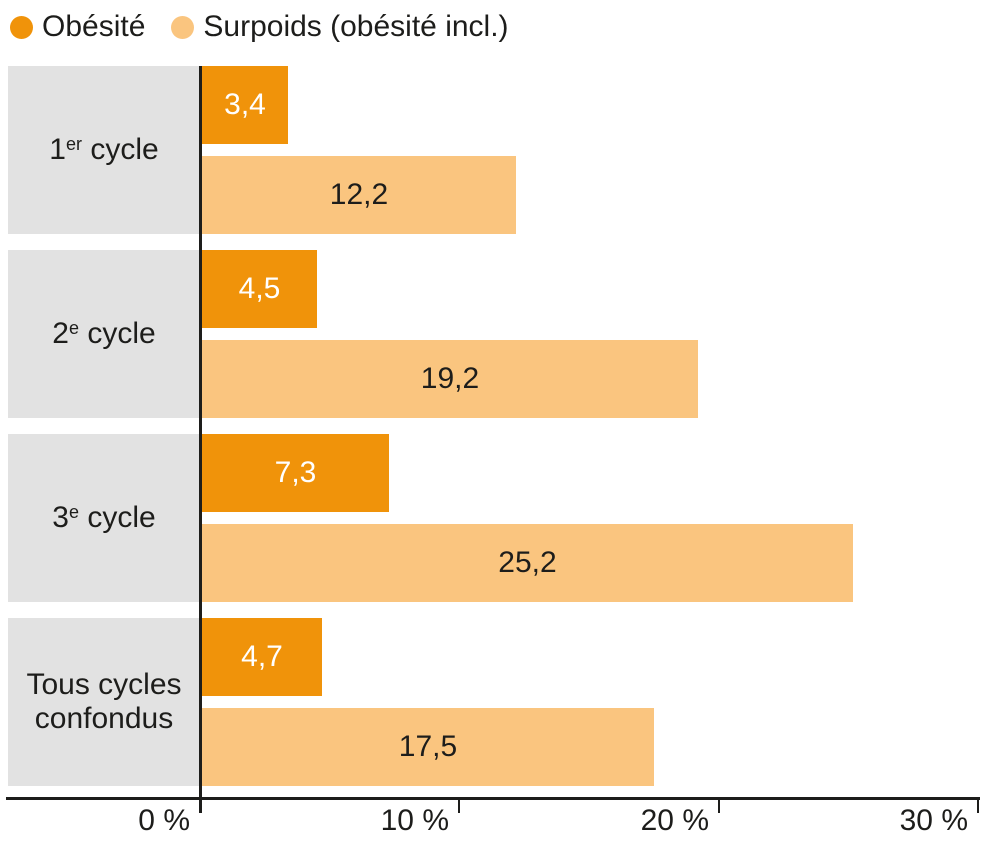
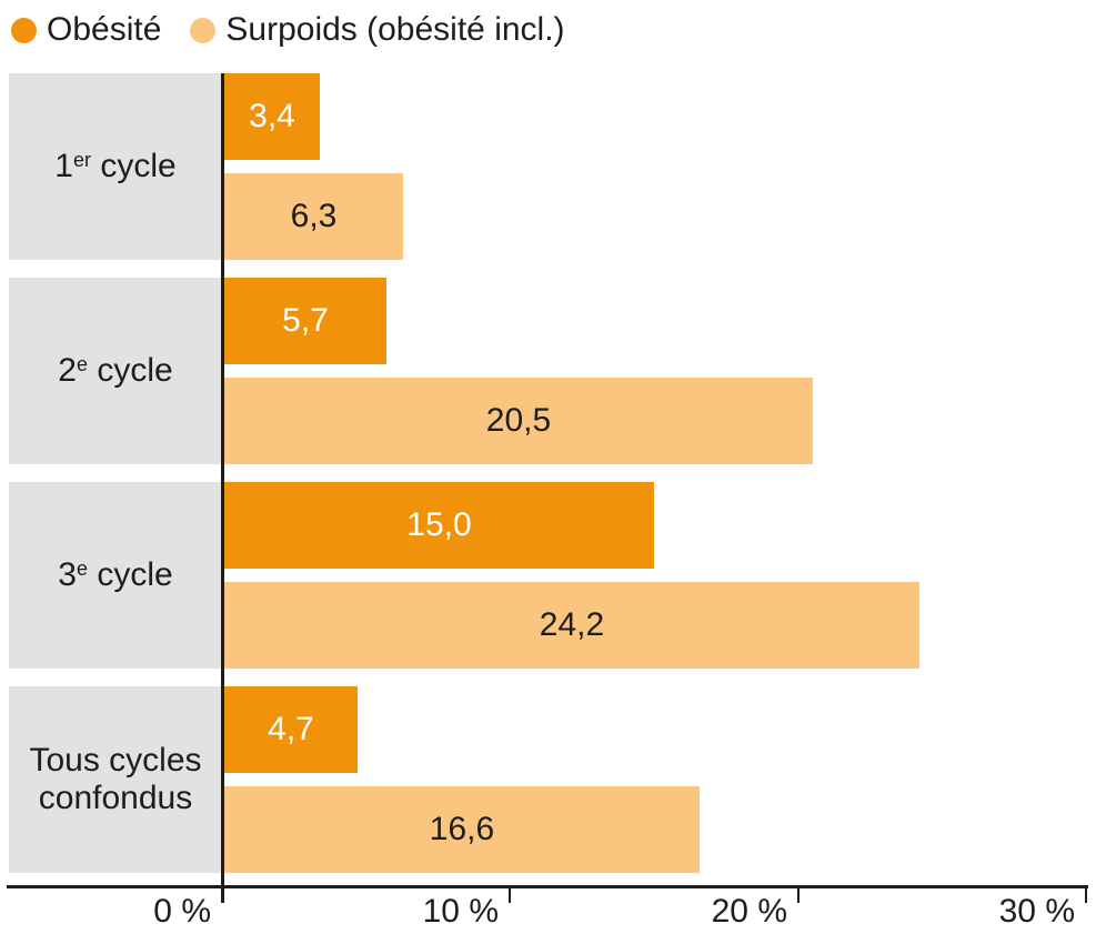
Surpoids (obésité incl.)/1er cycle: 12,2 -> 6,3
Obésité/2e cycle: 4,5 -> 5,7
Surpoids (obésité incl.)/2e cycle: 19,2 -> 20,5
Obésité/3e cycle: 7,3 -> 15,0
Surpoids (obésité incl.)/3e cycle: 25,2 -> 24,2
Surpoids (obésité incl.)/Tous cycles confondus: 17,5 -> 16,6
